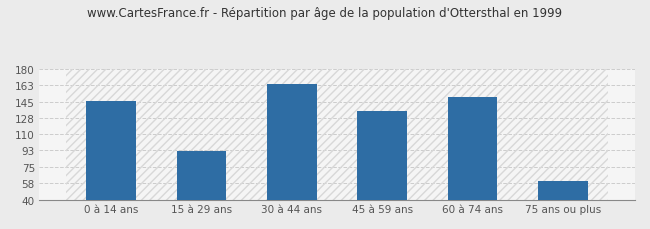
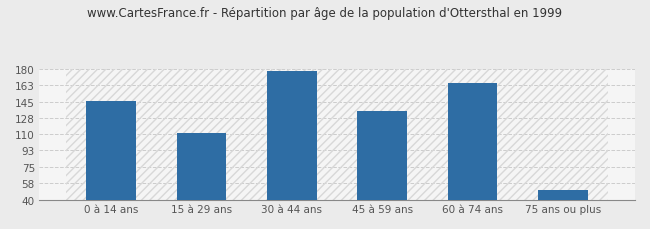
15 à 29 ans: 92 -> 111
30 à 44 ans: 164 -> 178
60 à 74 ans: 150 -> 165
75 ans ou plus: 60 -> 51
